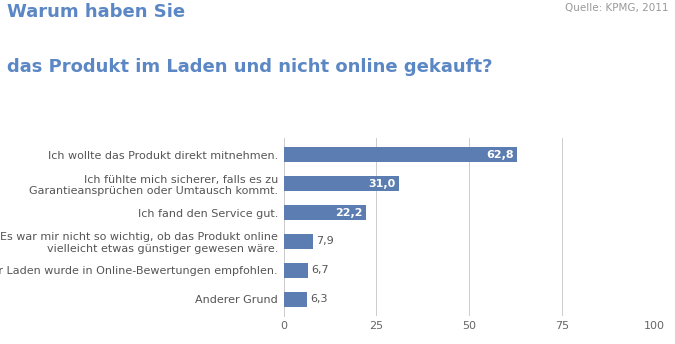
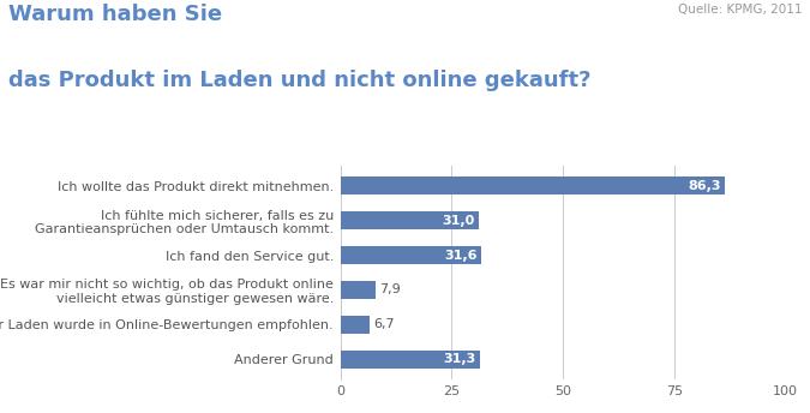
Ich wollte das Produkt direkt mitnehmen.: 62,8 -> 86,3
Ich fand den Service gut.: 22,2 -> 31,6
Anderer Grund: 6,3 -> 31,3
